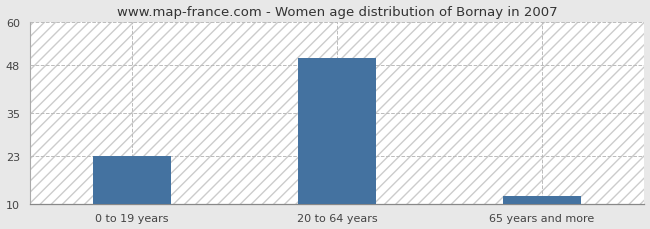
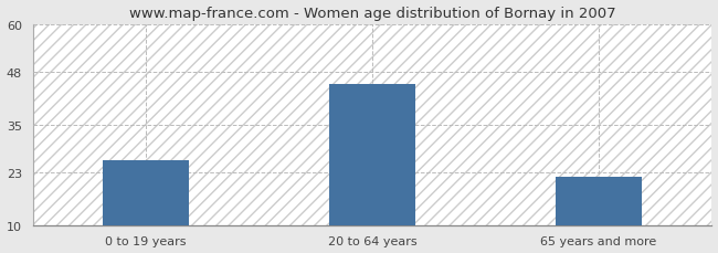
0 to 19 years: 23 -> 26
20 to 64 years: 50 -> 45
65 years and more: 12 -> 22
